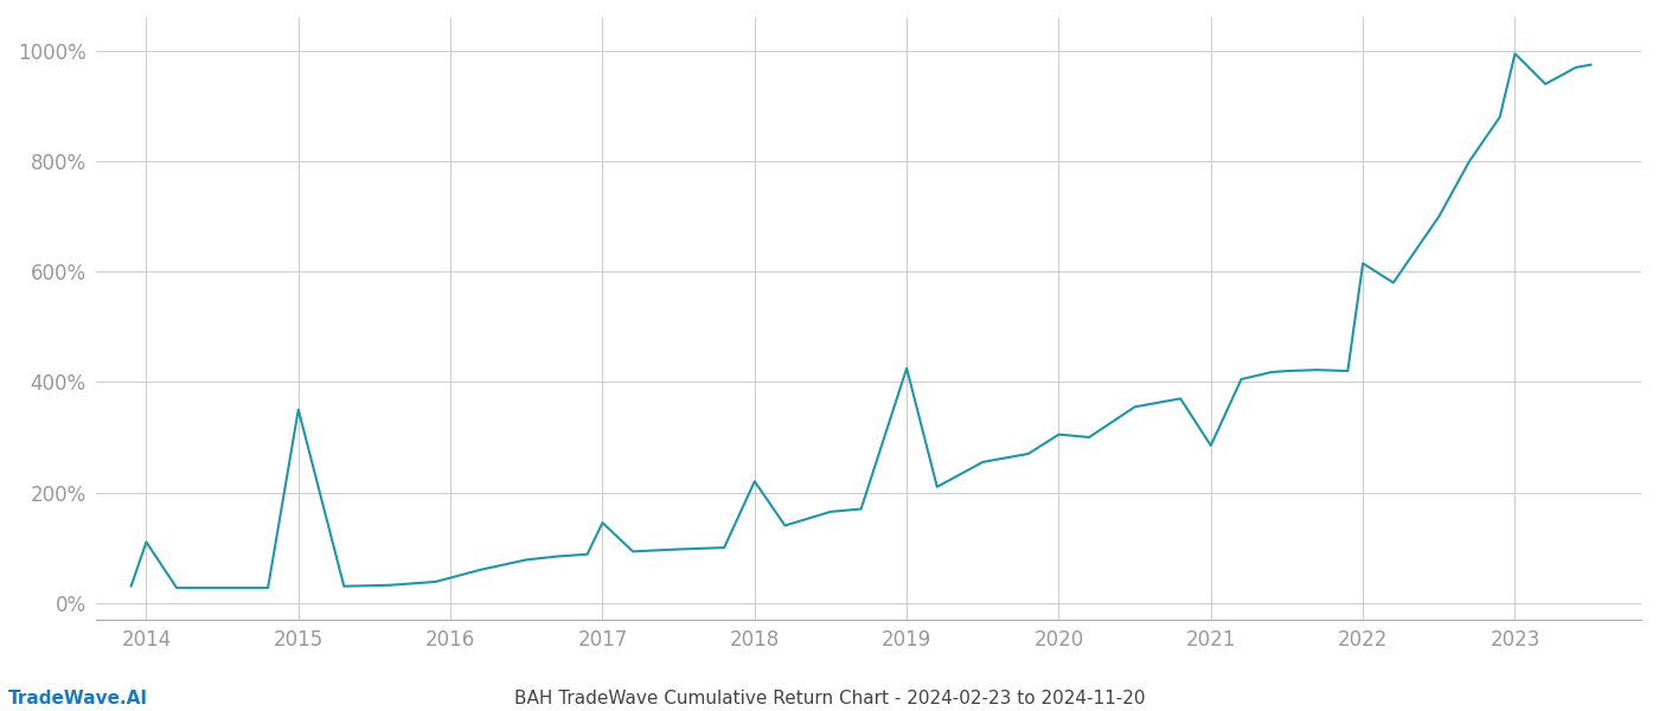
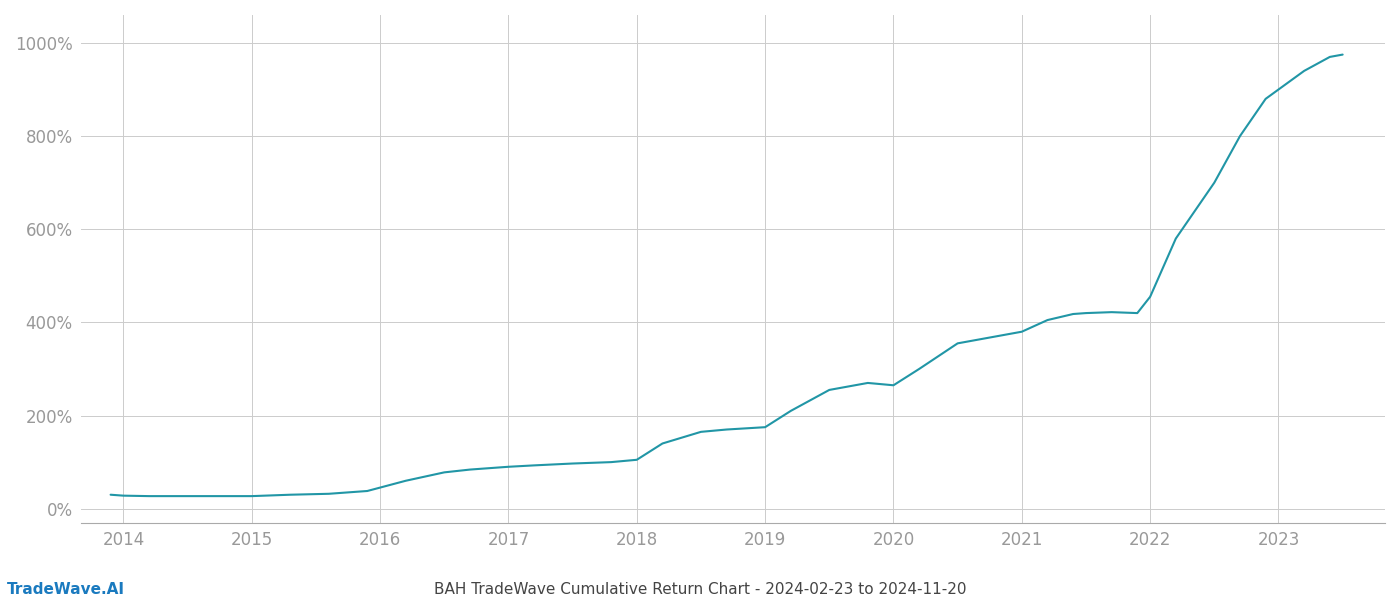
2014: 110% -> 28%
2015: 350% -> 27%
2017: 145% -> 90%
2018: 220% -> 105%
2019: 425% -> 175%
2020: 305% -> 265%
2021: 285% -> 380%
2022: 615% -> 455%
2023: 995% -> 900%
